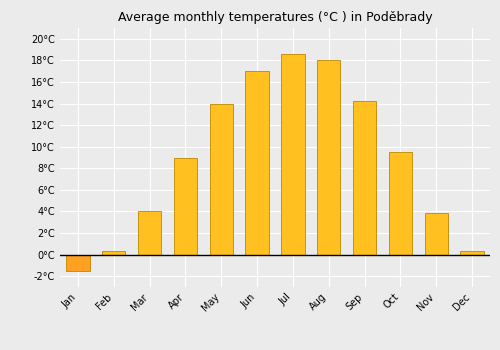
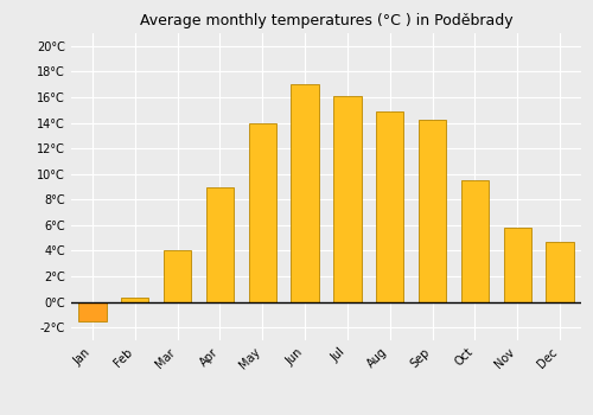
Jul: 18.6°C -> 16.1°C
Aug: 18.0°C -> 14.9°C
Nov: 3.9°C -> 5.8°C
Dec: 0.3°C -> 4.7°C
